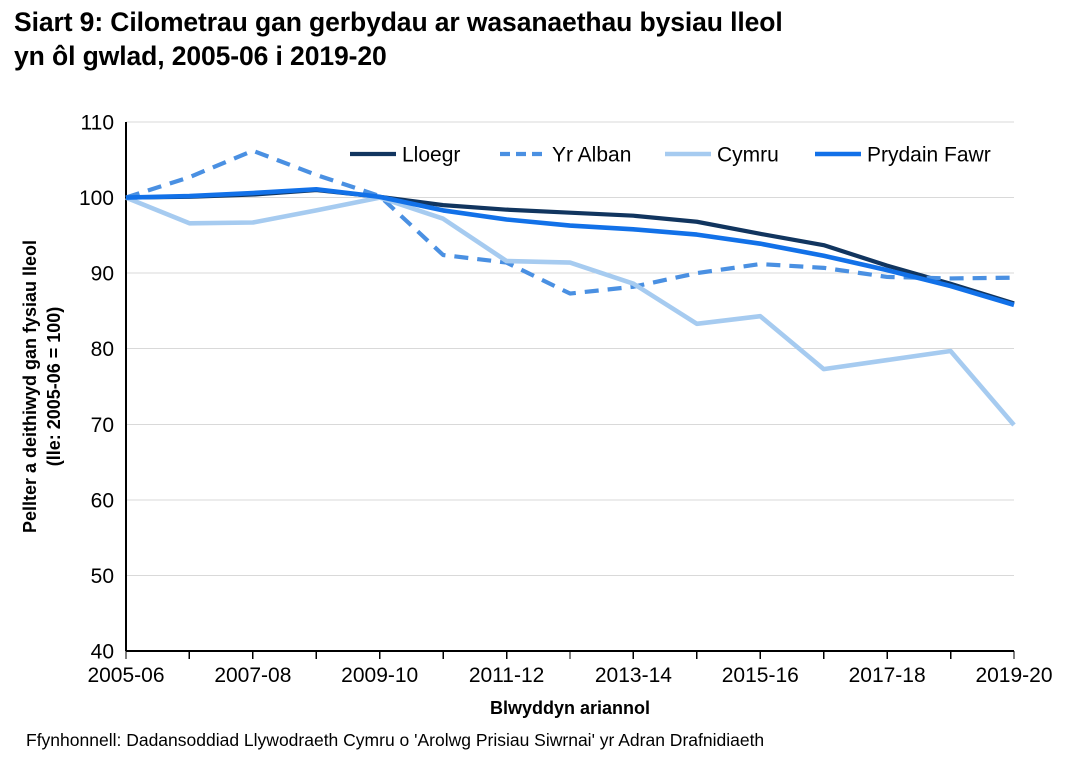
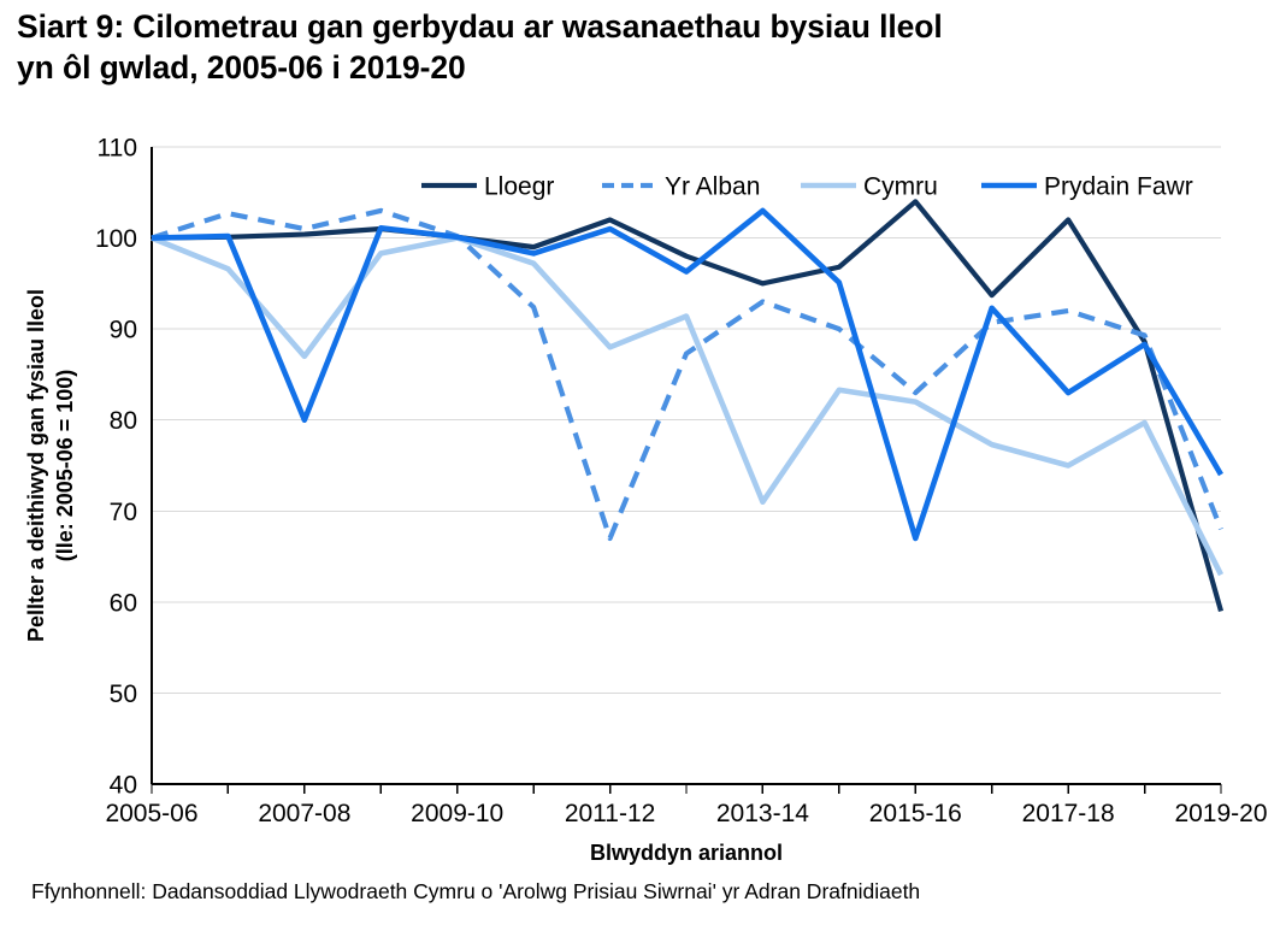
Yr Alban/2007-08: 106 -> 101
Cymru/2007-08: 97 -> 87
Prydain Fawr/2007-08: 101 -> 80
Lloegr/2011-12: 98 -> 102
Yr Alban/2011-12: 91 -> 67
Cymru/2011-12: 92 -> 88
Prydain Fawr/2011-12: 97 -> 101
Lloegr/2013-14: 98 -> 95
Yr Alban/2013-14: 88 -> 93
Cymru/2013-14: 89 -> 71
Prydain Fawr/2013-14: 96 -> 103
Lloegr/2015-16: 95 -> 104
Yr Alban/2015-16: 91 -> 83
Cymru/2015-16: 84 -> 82
Prydain Fawr/2015-16: 94 -> 67
Lloegr/2017-18: 91 -> 102
Yr Alban/2017-18: 90 -> 92
Cymru/2017-18: 78 -> 75
Prydain Fawr/2017-18: 90 -> 83
Lloegr/2019-20: 86 -> 59
Yr Alban/2019-20: 89 -> 68
Cymru/2019-20: 70 -> 63
Prydain Fawr/2019-20: 86 -> 74
